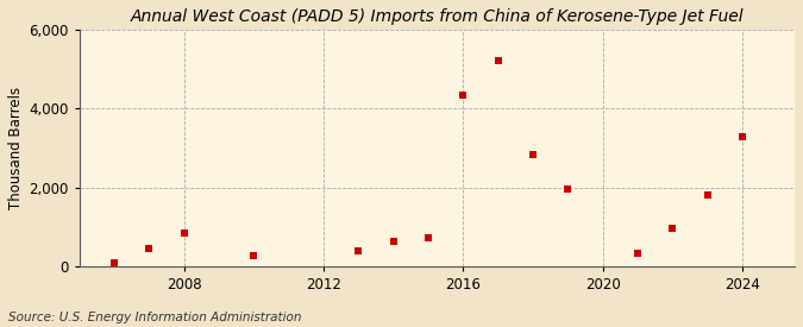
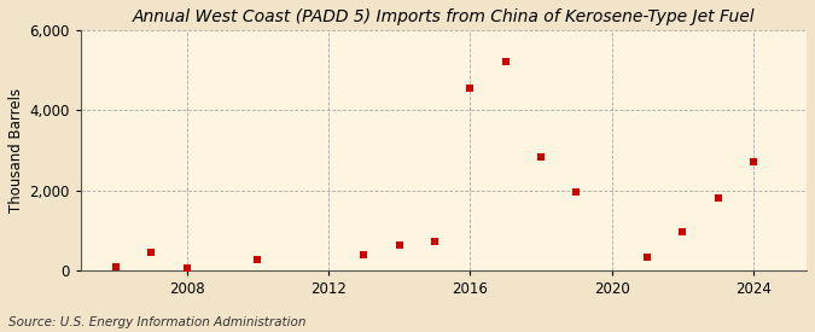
2008: 850 -> 50
2016: 4,350 -> 4,550
2024: 3,300 -> 2,710
